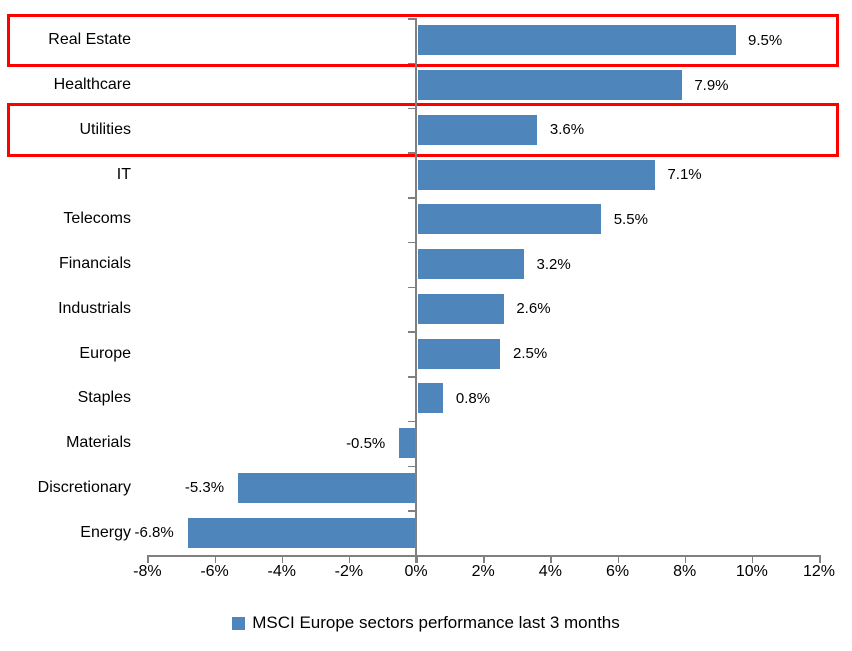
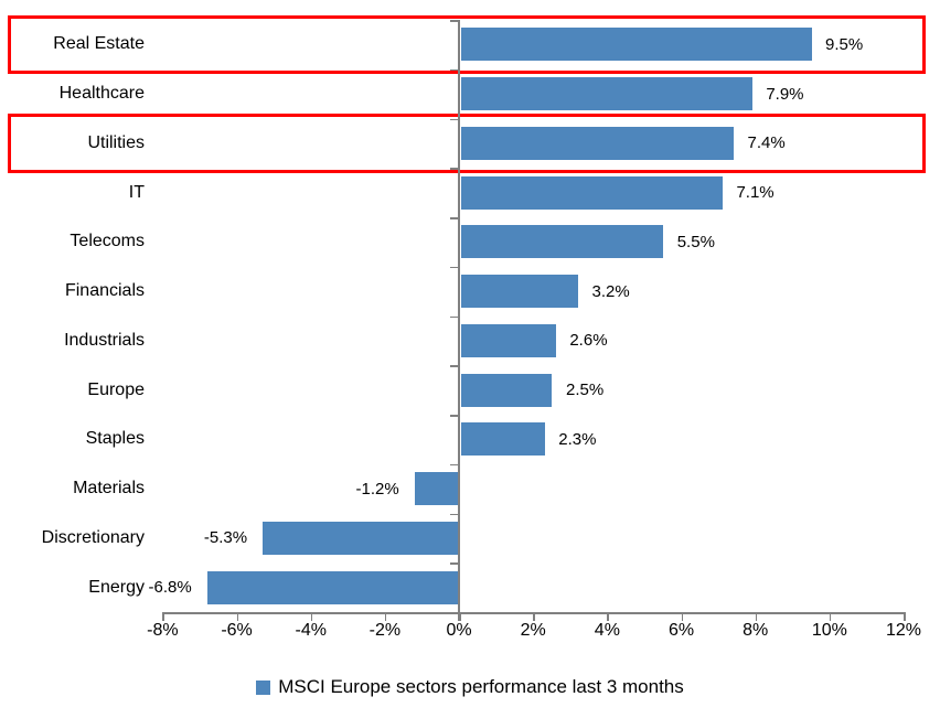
Utilities: 3.6% -> 7.4%
Staples: 0.8% -> 2.3%
Materials: -0.5% -> -1.2%
